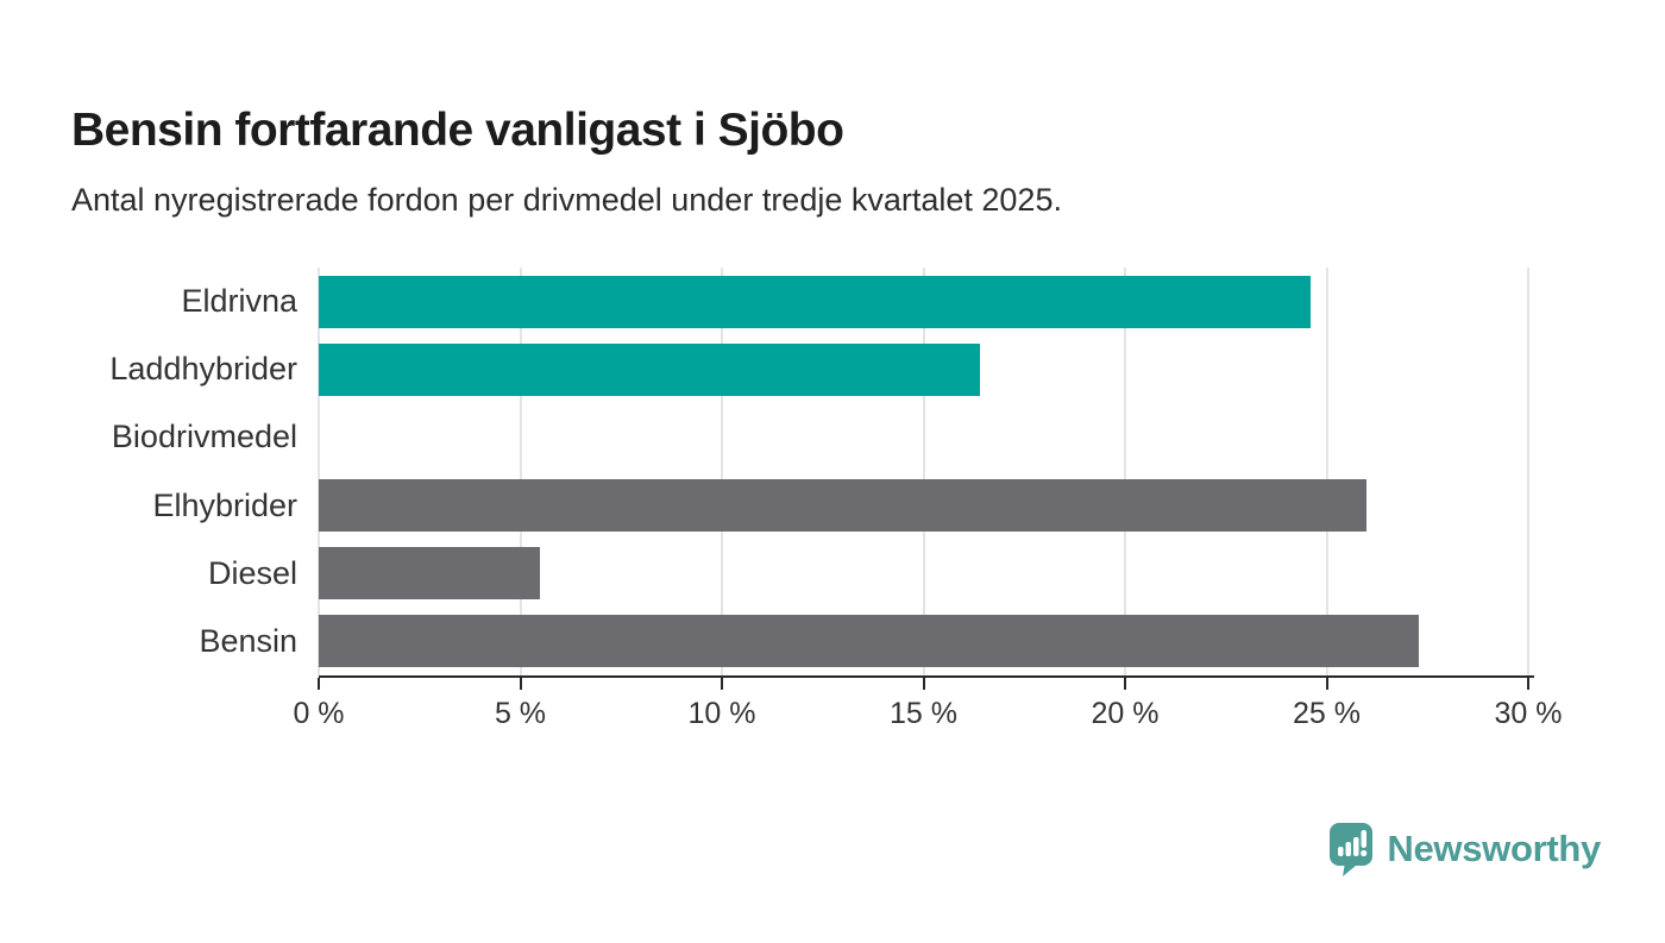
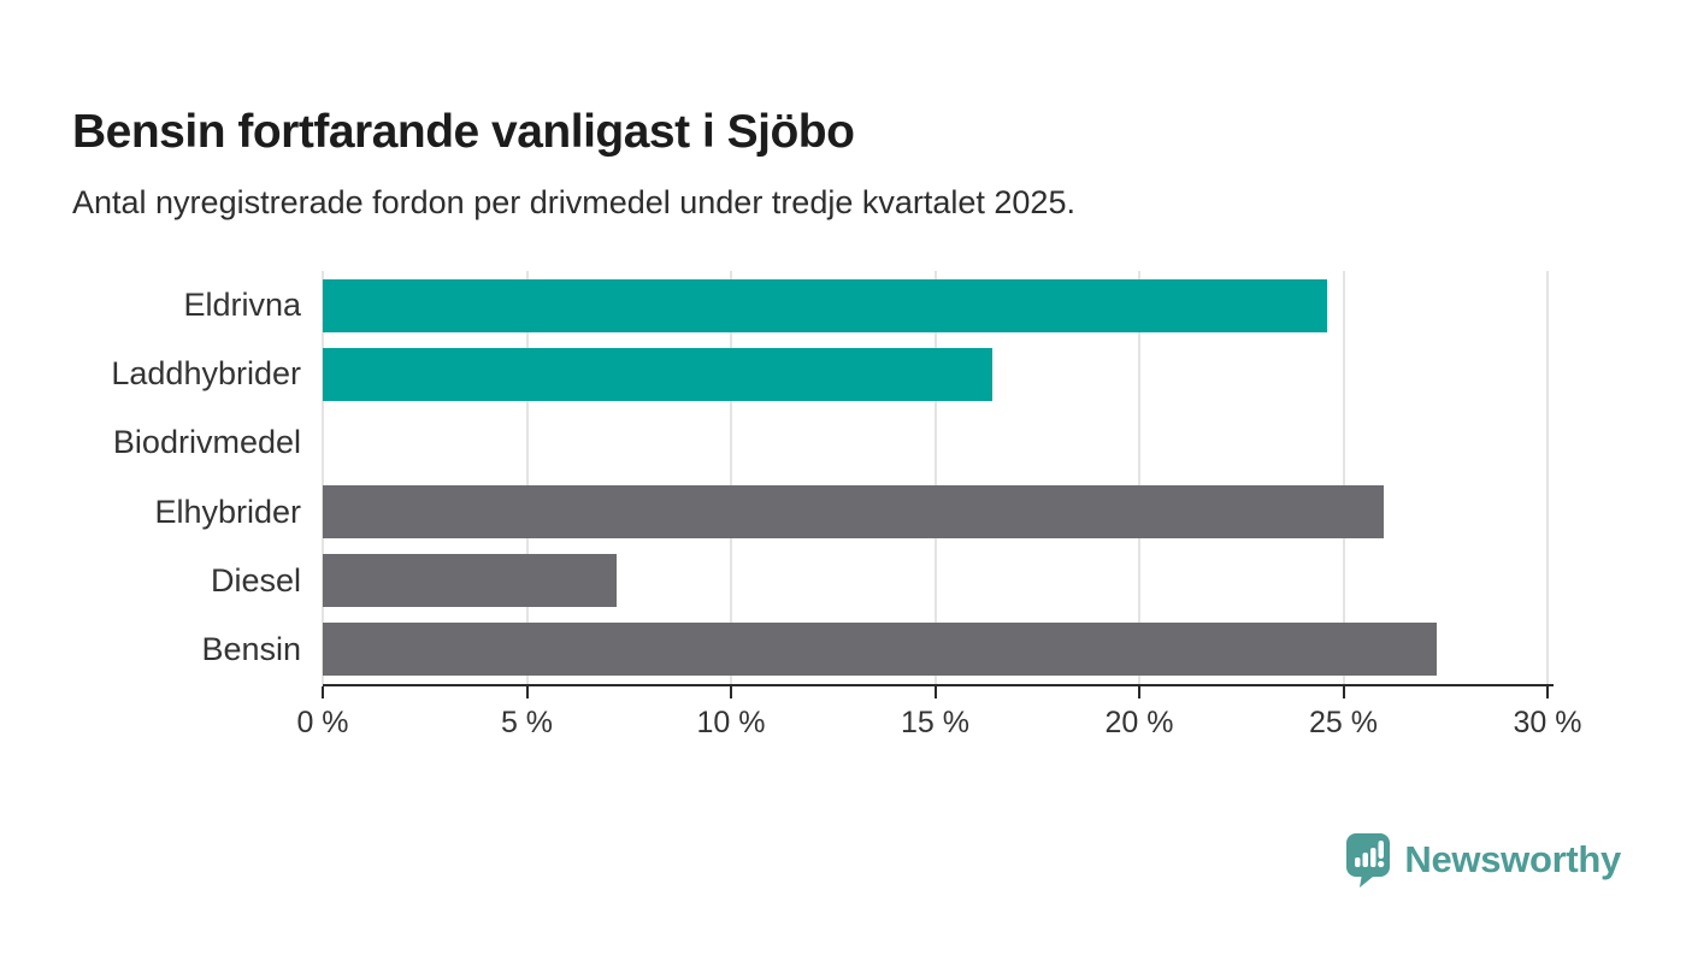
Diesel: 5.5% -> 7.2%
